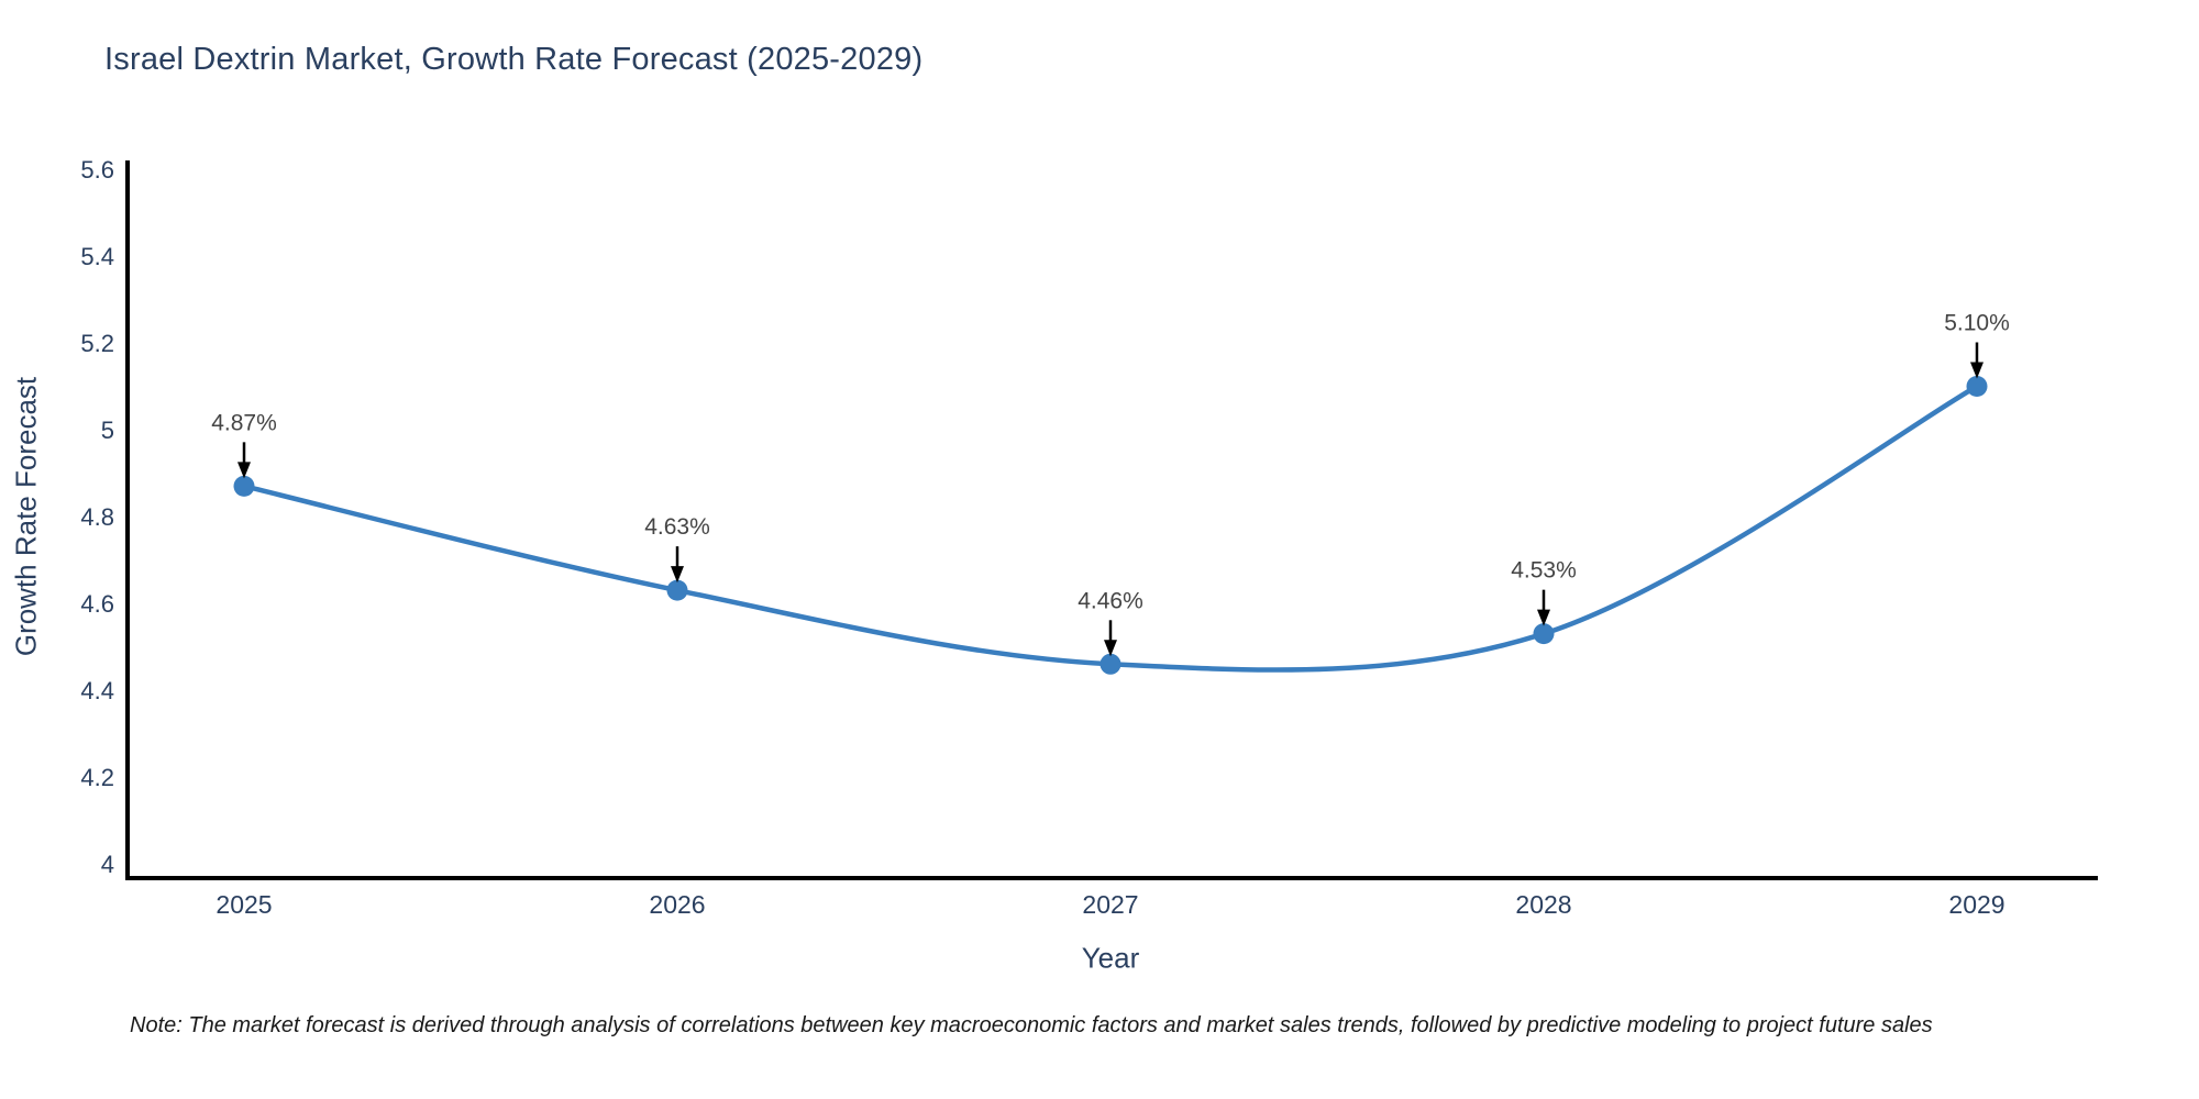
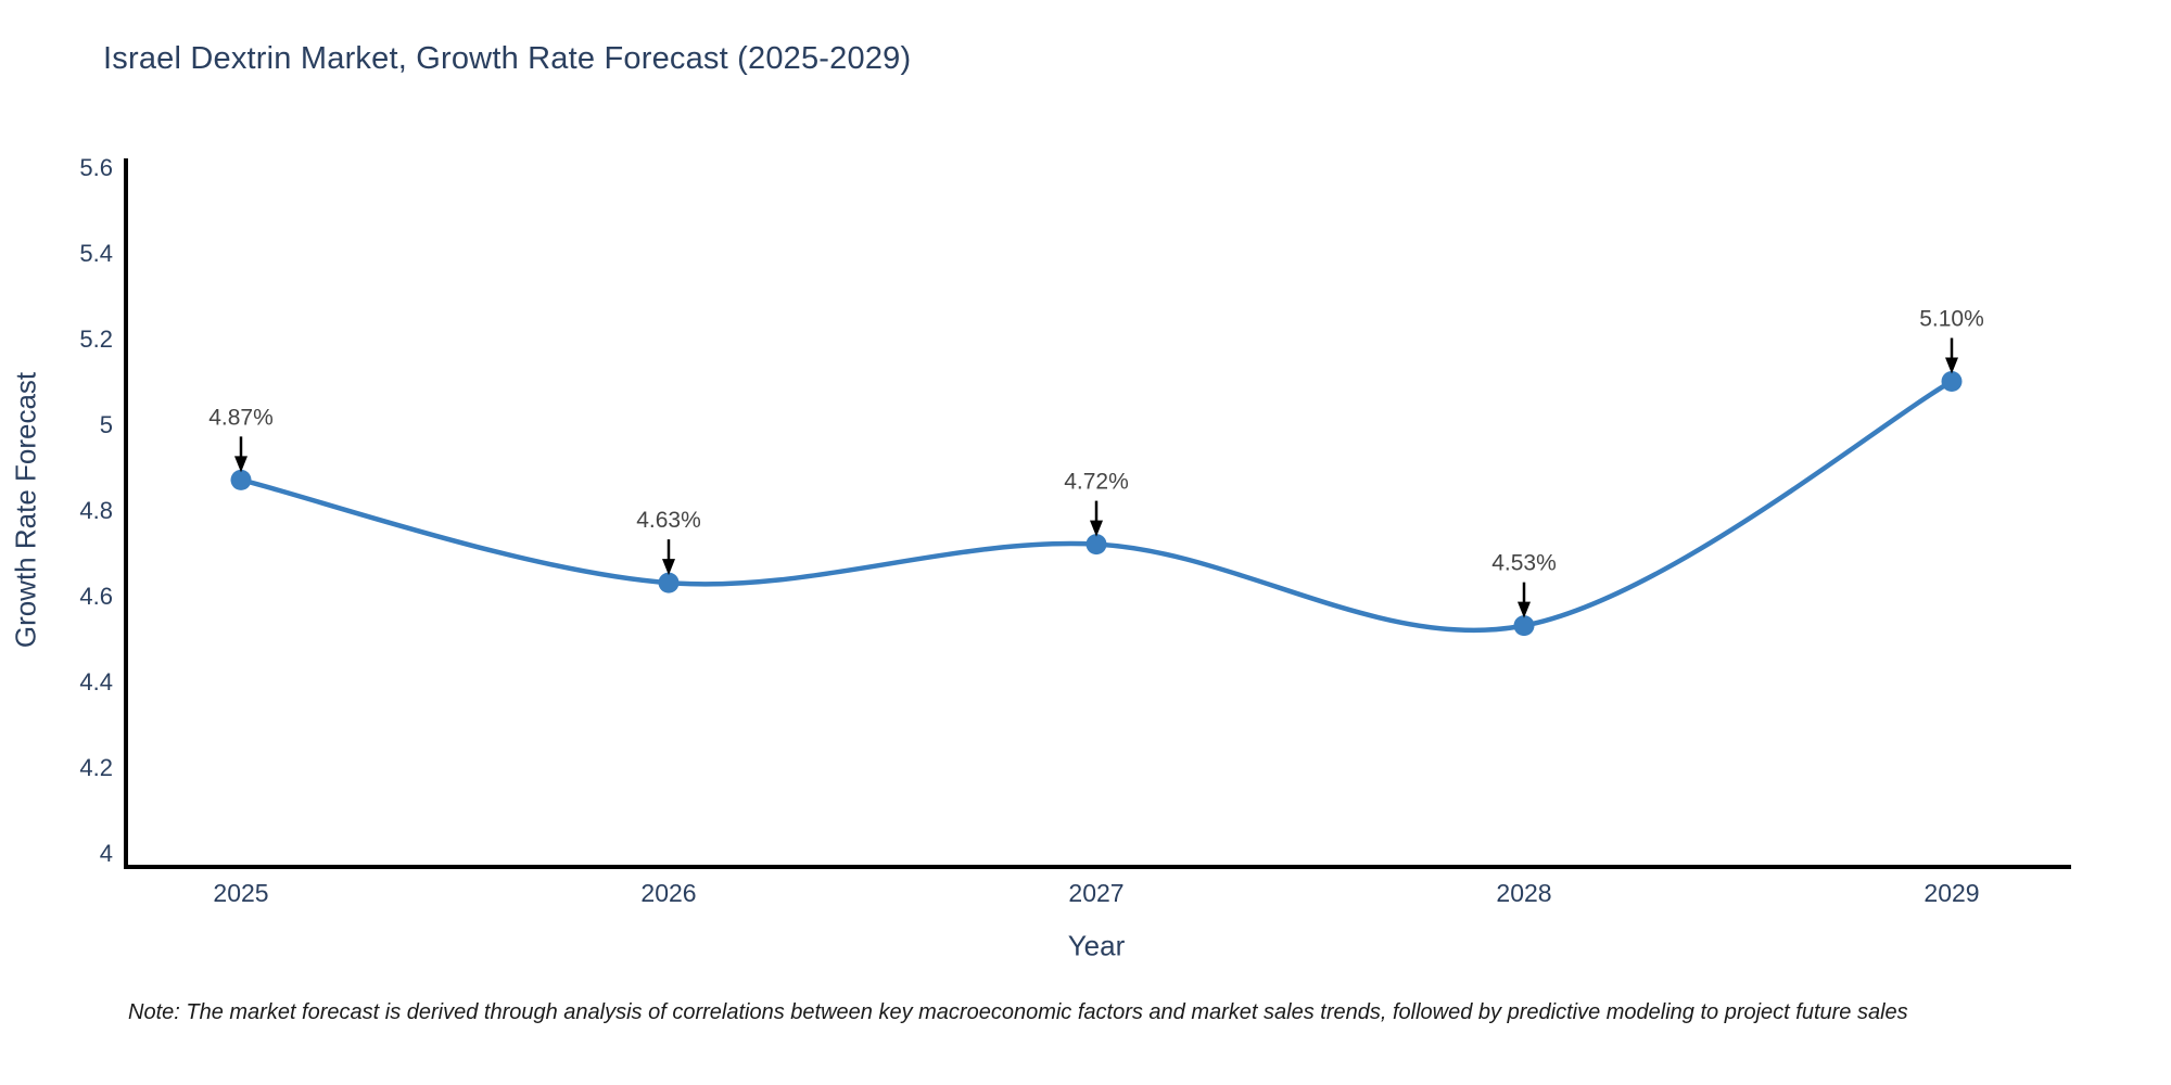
2027: 4.46% -> 4.72%
